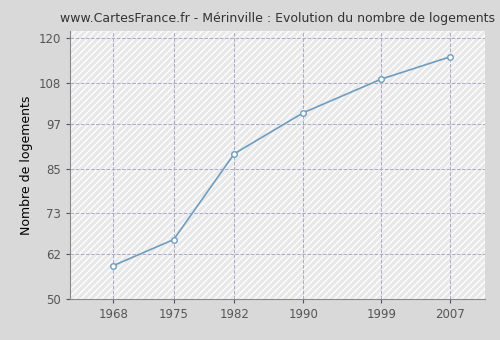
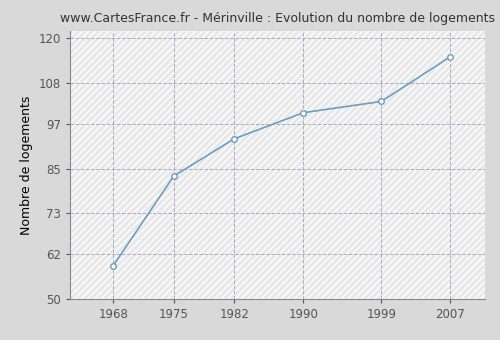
1975: 66 -> 83
1982: 89 -> 93
1999: 109 -> 103
